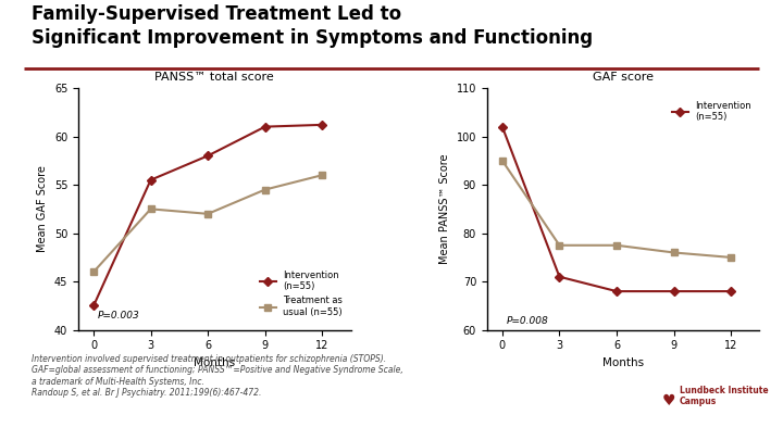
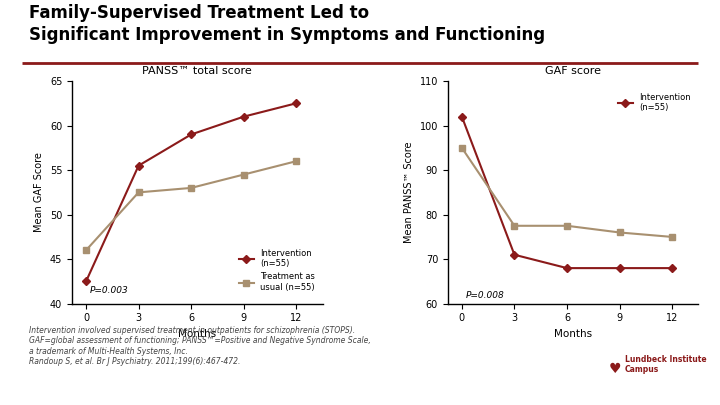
PANSS™ total score/Intervention (n=55)/6: 58.0 -> 59.0
PANSS™ total score/Treatment as usual (n=55)/6: 52.0 -> 53.0
PANSS™ total score/Intervention (n=55)/12: 61.2 -> 62.5
